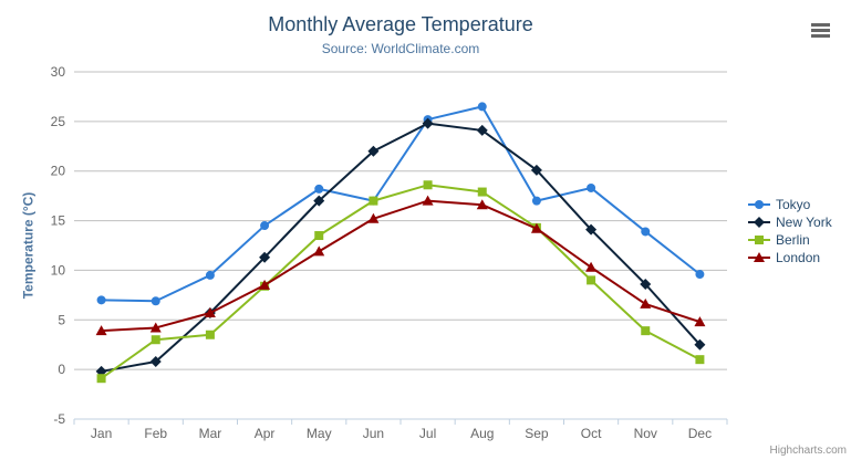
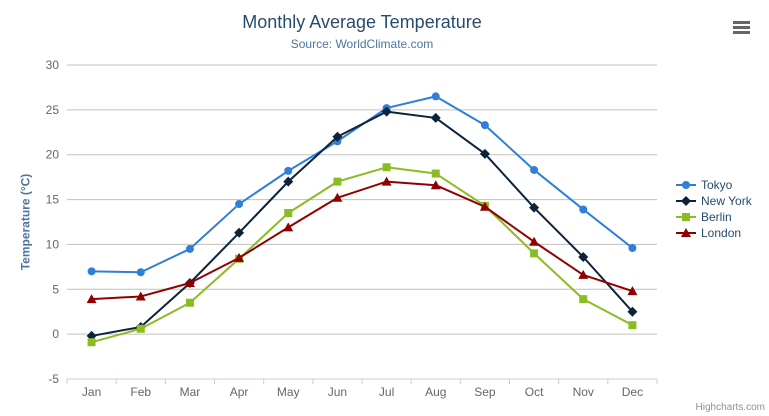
Berlin/Feb: 3 -> 1
Tokyo/Jun: 17 -> 22
Tokyo/Sep: 17 -> 23
